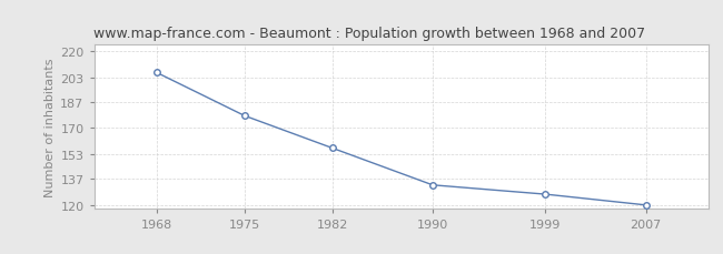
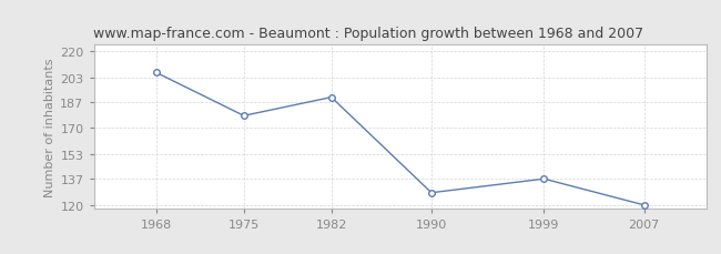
1982: 157 -> 190
1990: 133 -> 128
1999: 127 -> 137
